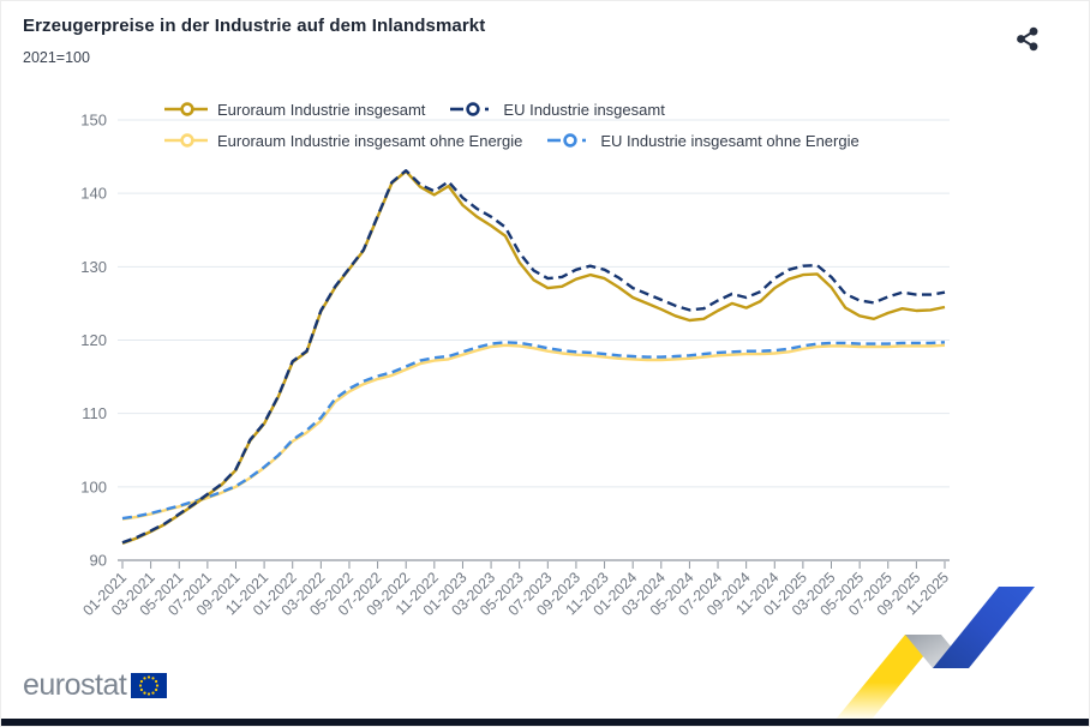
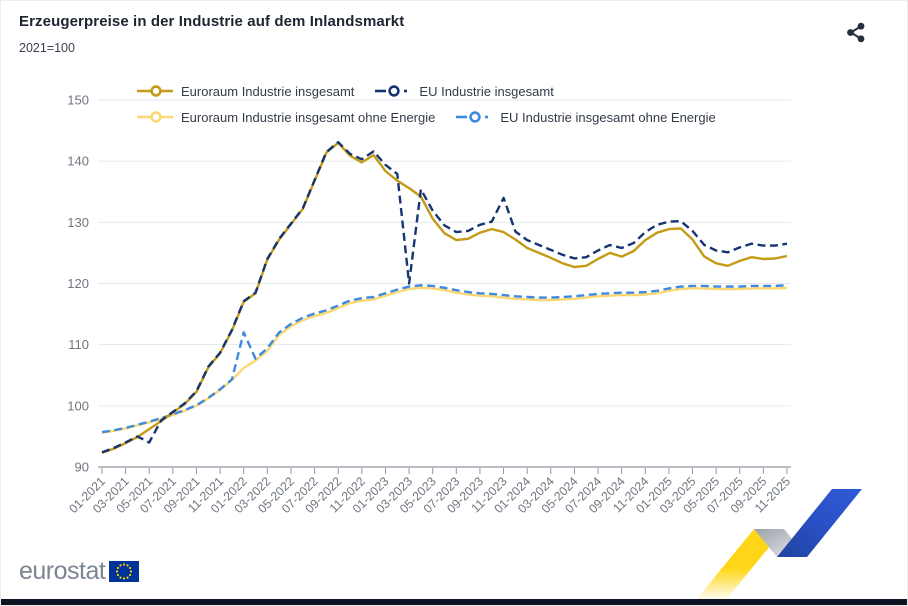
EU Industrie insgesamt/05-2021: 96 -> 94
EU Industrie insgesamt ohne Energie/01-2022: 106 -> 112
EU Industrie insgesamt/03-2023: 137 -> 120
EU Industrie insgesamt/11-2023: 130 -> 134
